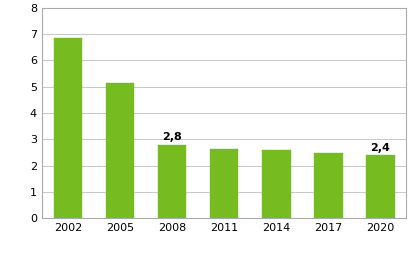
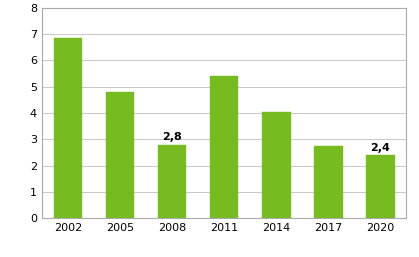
2005: 5.15 -> 4.80
2011: 2.65 -> 5.40
2014: 2.60 -> 4.05
2017: 2.50 -> 2.75
